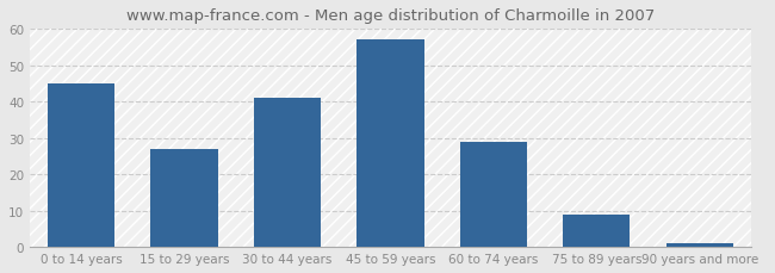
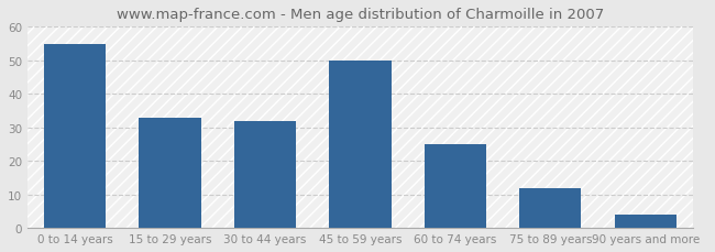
0 to 14 years: 45 -> 55
15 to 29 years: 27 -> 33
30 to 44 years: 41 -> 32
45 to 59 years: 57 -> 50
60 to 74 years: 29 -> 25
75 to 89 years: 9 -> 12
90 years and more: 1 -> 4
